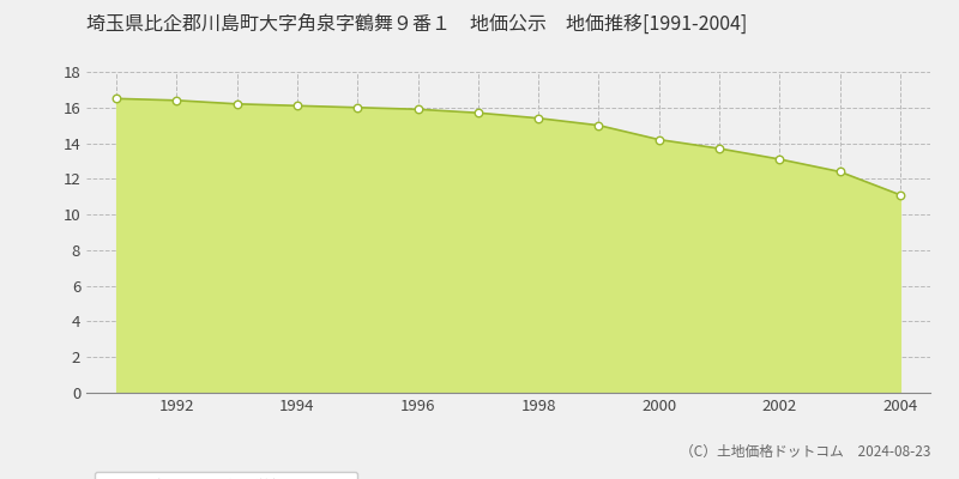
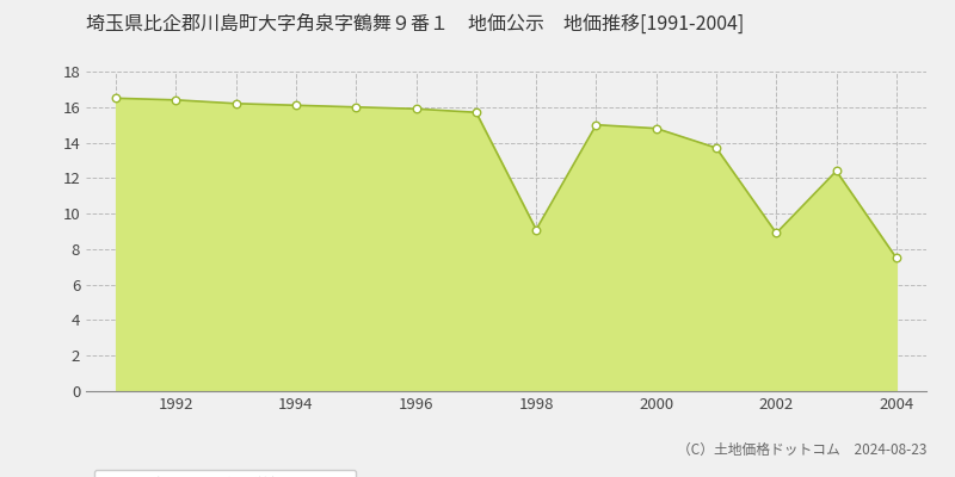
1998: 15.4 -> 9.1
2000: 14.2 -> 14.8
2002: 13.1 -> 8.9
2004: 11.1 -> 7.5
